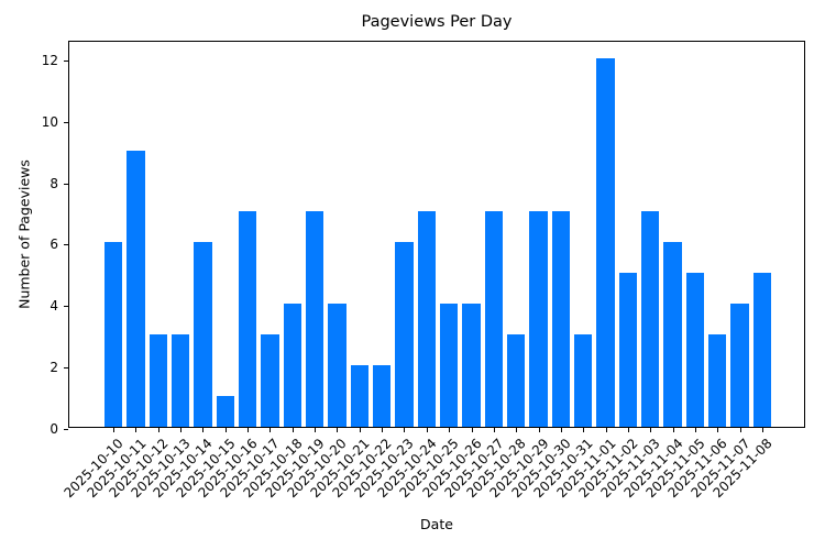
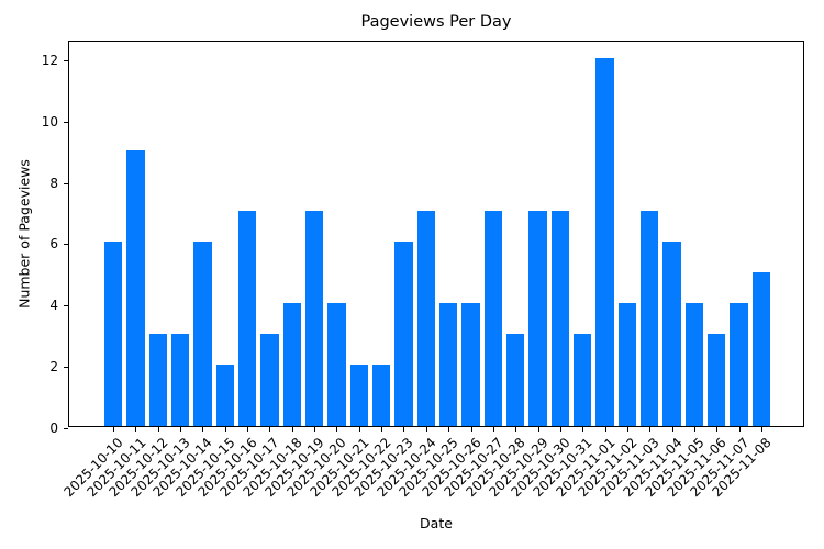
2025-10-15: 1 -> 2
2025-11-02: 5 -> 4
2025-11-05: 5 -> 4
